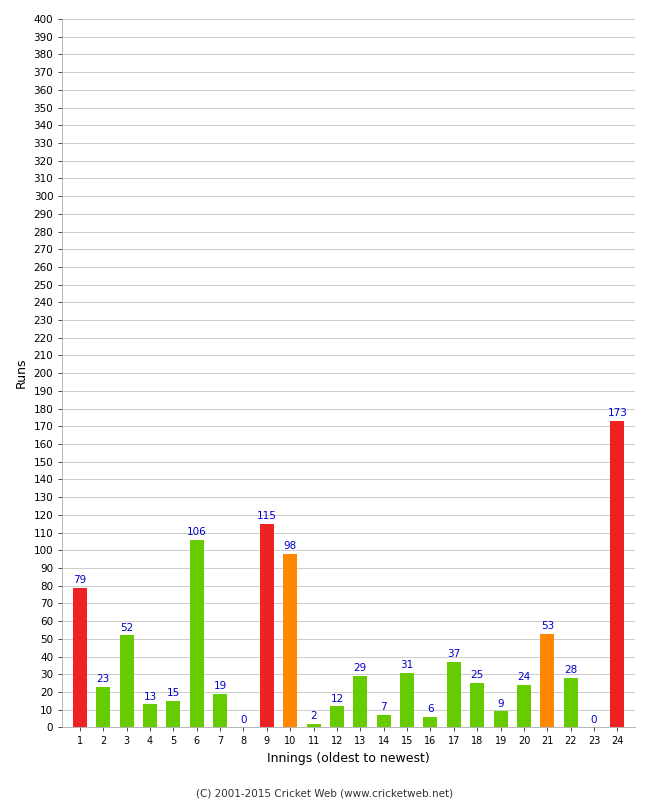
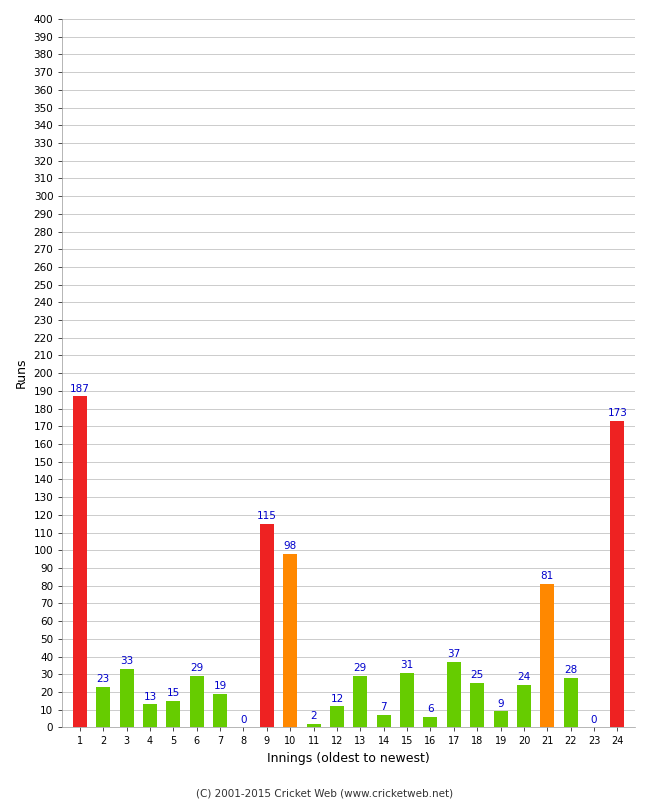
1: 79 -> 187
3: 52 -> 33
6: 106 -> 29
21: 53 -> 81
